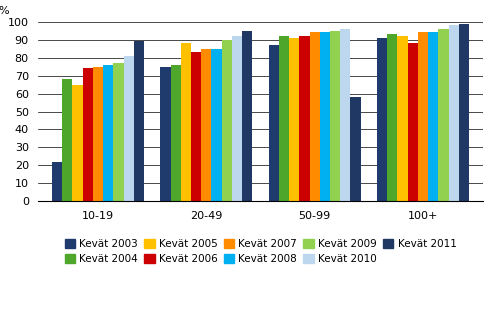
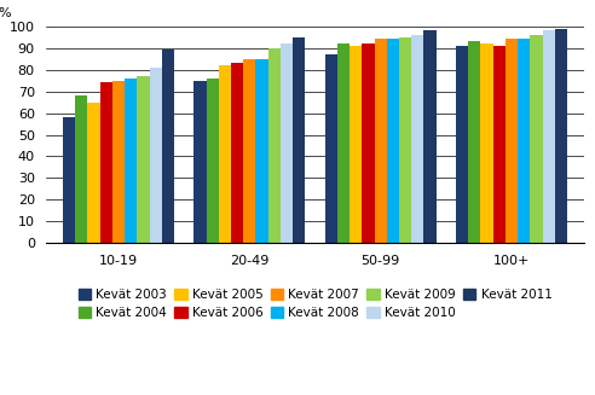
Kevät 2003/10-19: 22 -> 58
Kevät 2005/20-49: 88 -> 82
Kevät 2011/50-99: 58 -> 98
Kevät 2006/100+: 88 -> 91
